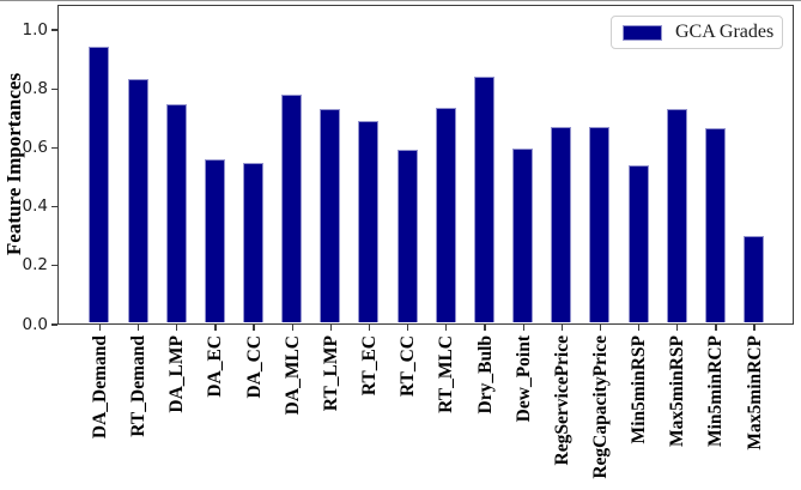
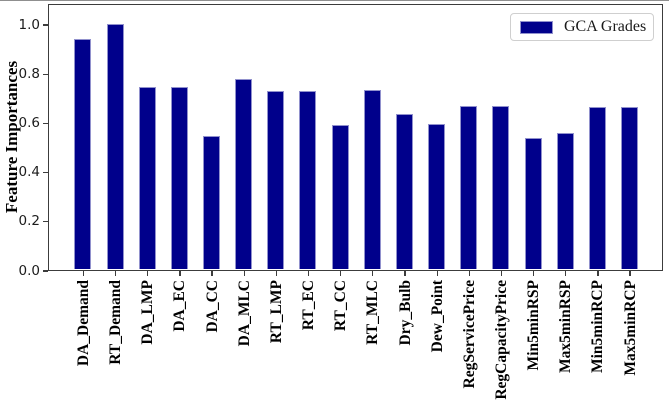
RT_Demand: 0.83 -> 1.00
DA_EC: 0.56 -> 0.74
RT_EC: 0.69 -> 0.73
Dry_Bulb: 0.84 -> 0.64
Max5minRSP: 0.73 -> 0.56
Max5minRCP: 0.30 -> 0.67
